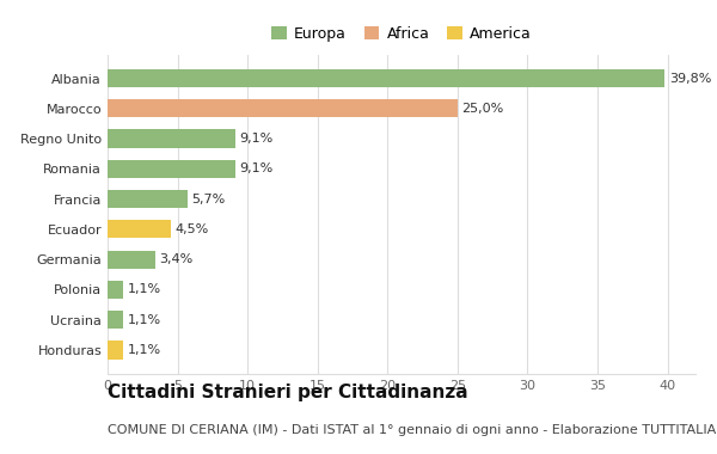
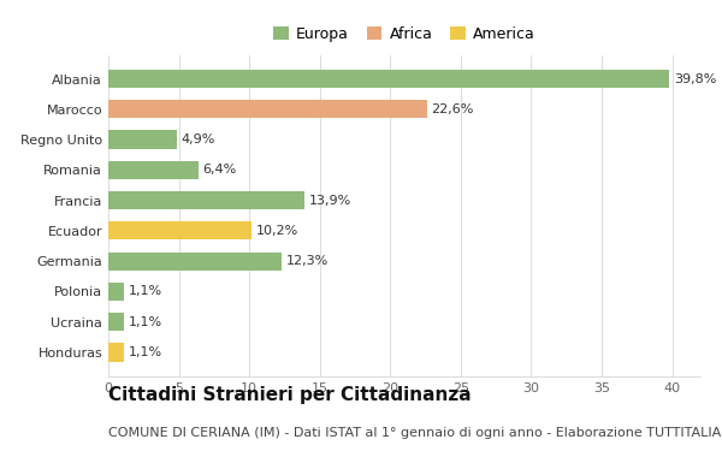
Marocco: 25,0% -> 22,6%
Regno Unito: 9,1% -> 4,9%
Romania: 9,1% -> 6,4%
Francia: 5,7% -> 13,9%
Ecuador: 4,5% -> 10,2%
Germania: 3,4% -> 12,3%
